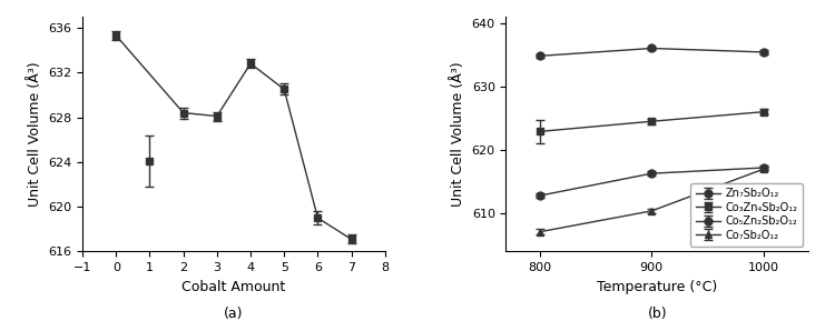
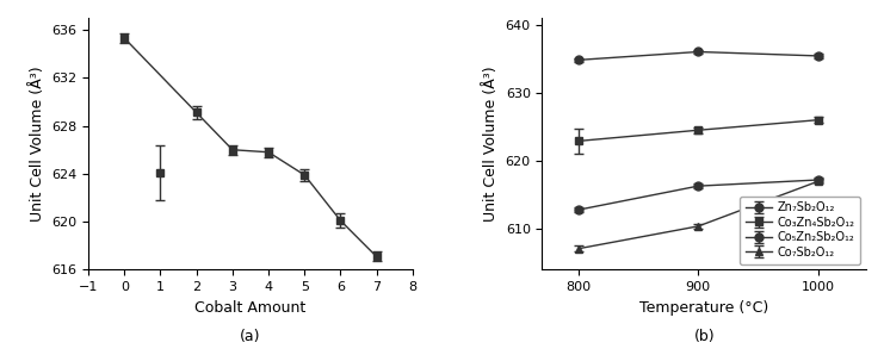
2: 628.4 -> 629.1
3: 628.1 -> 626.0
4: 632.8 -> 625.8
5: 630.5 -> 623.9
6: 619.0 -> 620.1
